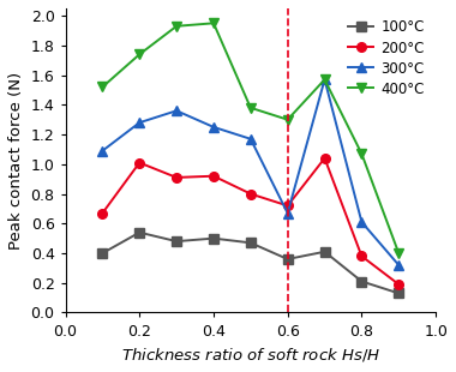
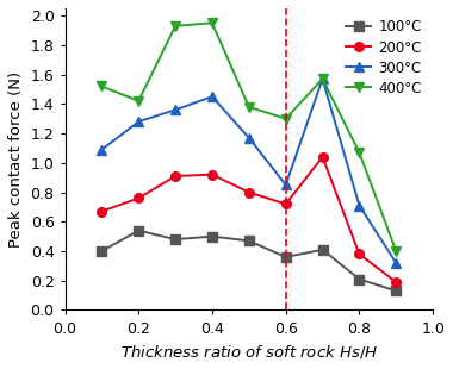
200°C/0.2: 1.01 -> 0.76
400°C/0.2: 1.74 -> 1.42
300°C/0.4: 1.25 -> 1.45
300°C/0.6: 0.67 -> 0.85
300°C/0.8: 0.61 -> 0.71
